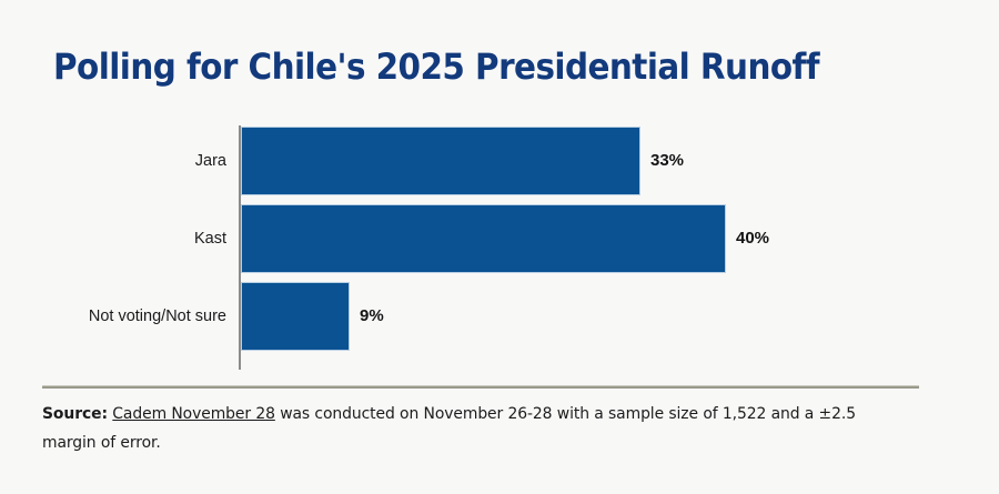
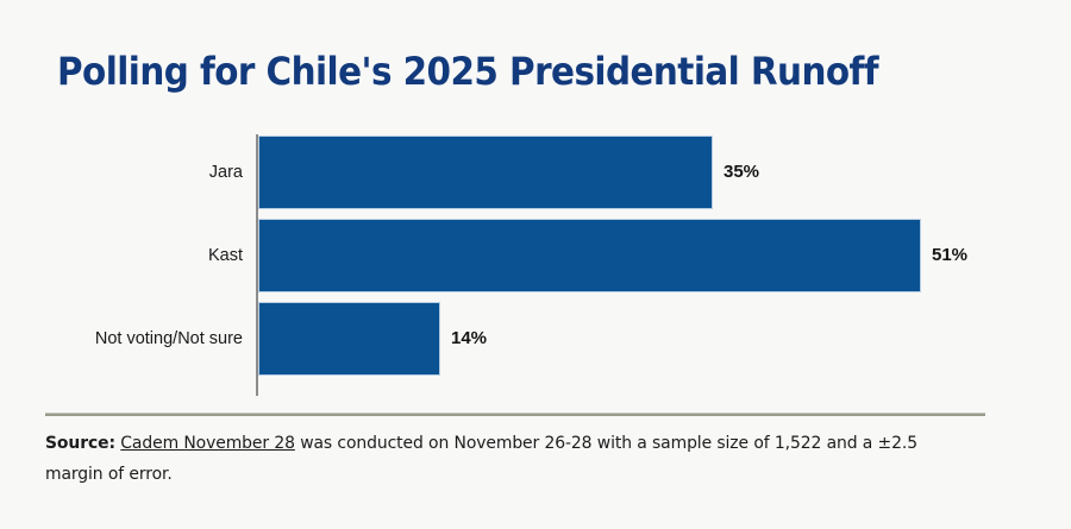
Jara: 33% -> 35%
Kast: 40% -> 51%
Not voting/Not sure: 9% -> 14%
